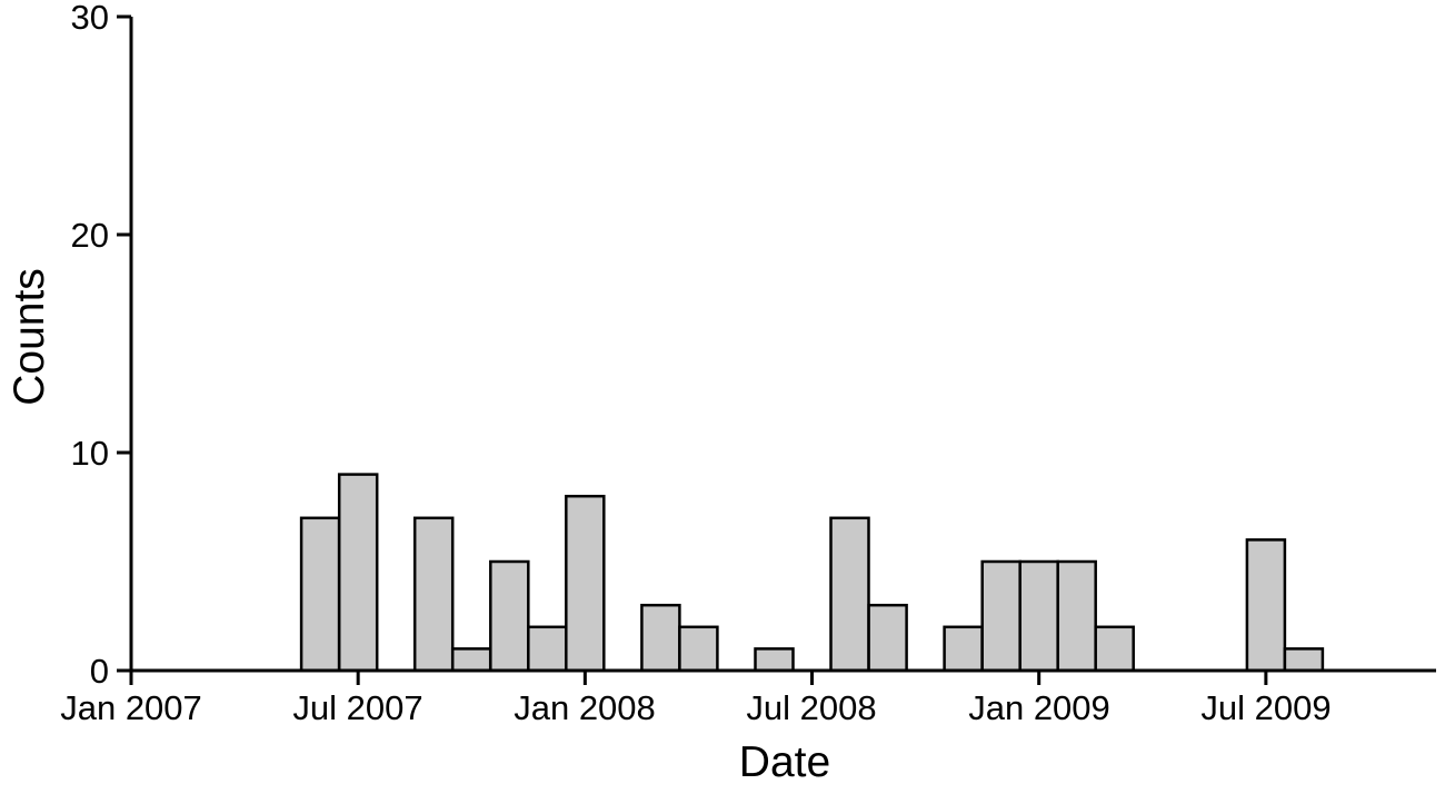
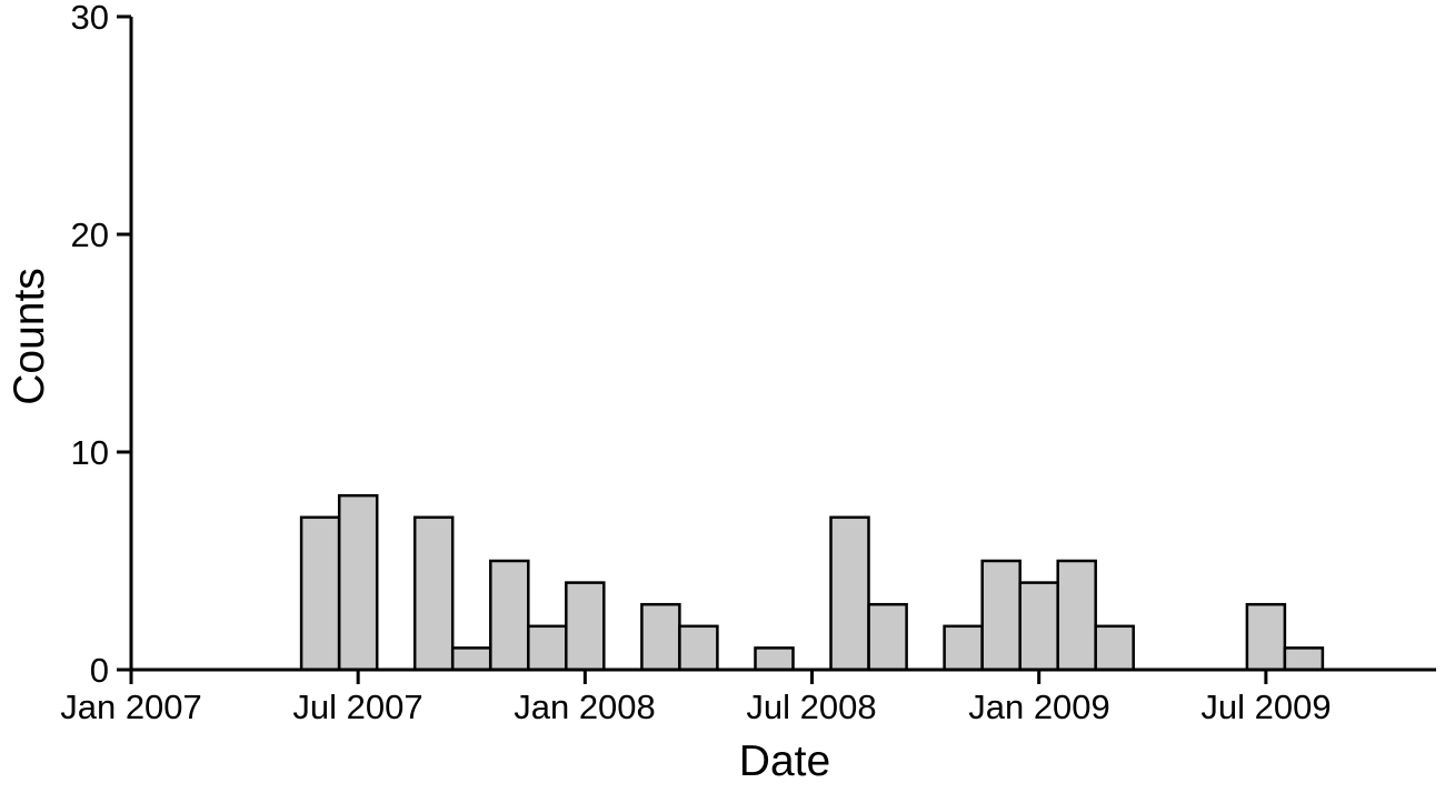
Jul 2007: 9 -> 8
Jan 2008: 8 -> 4
Jan 2009: 5 -> 4
Jul 2009: 6 -> 3
